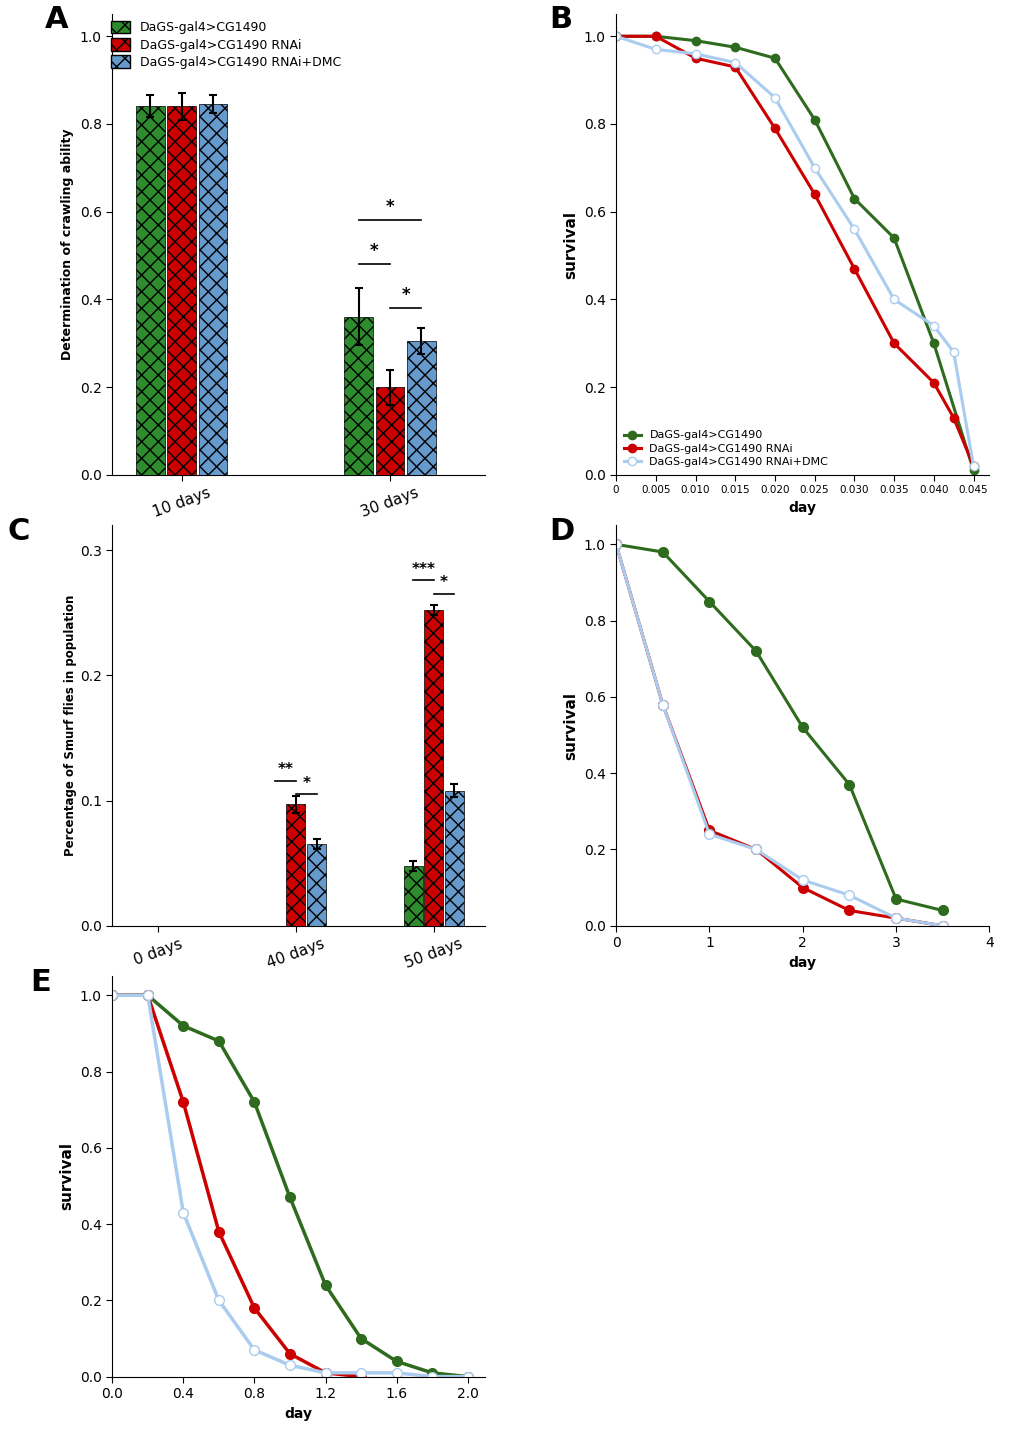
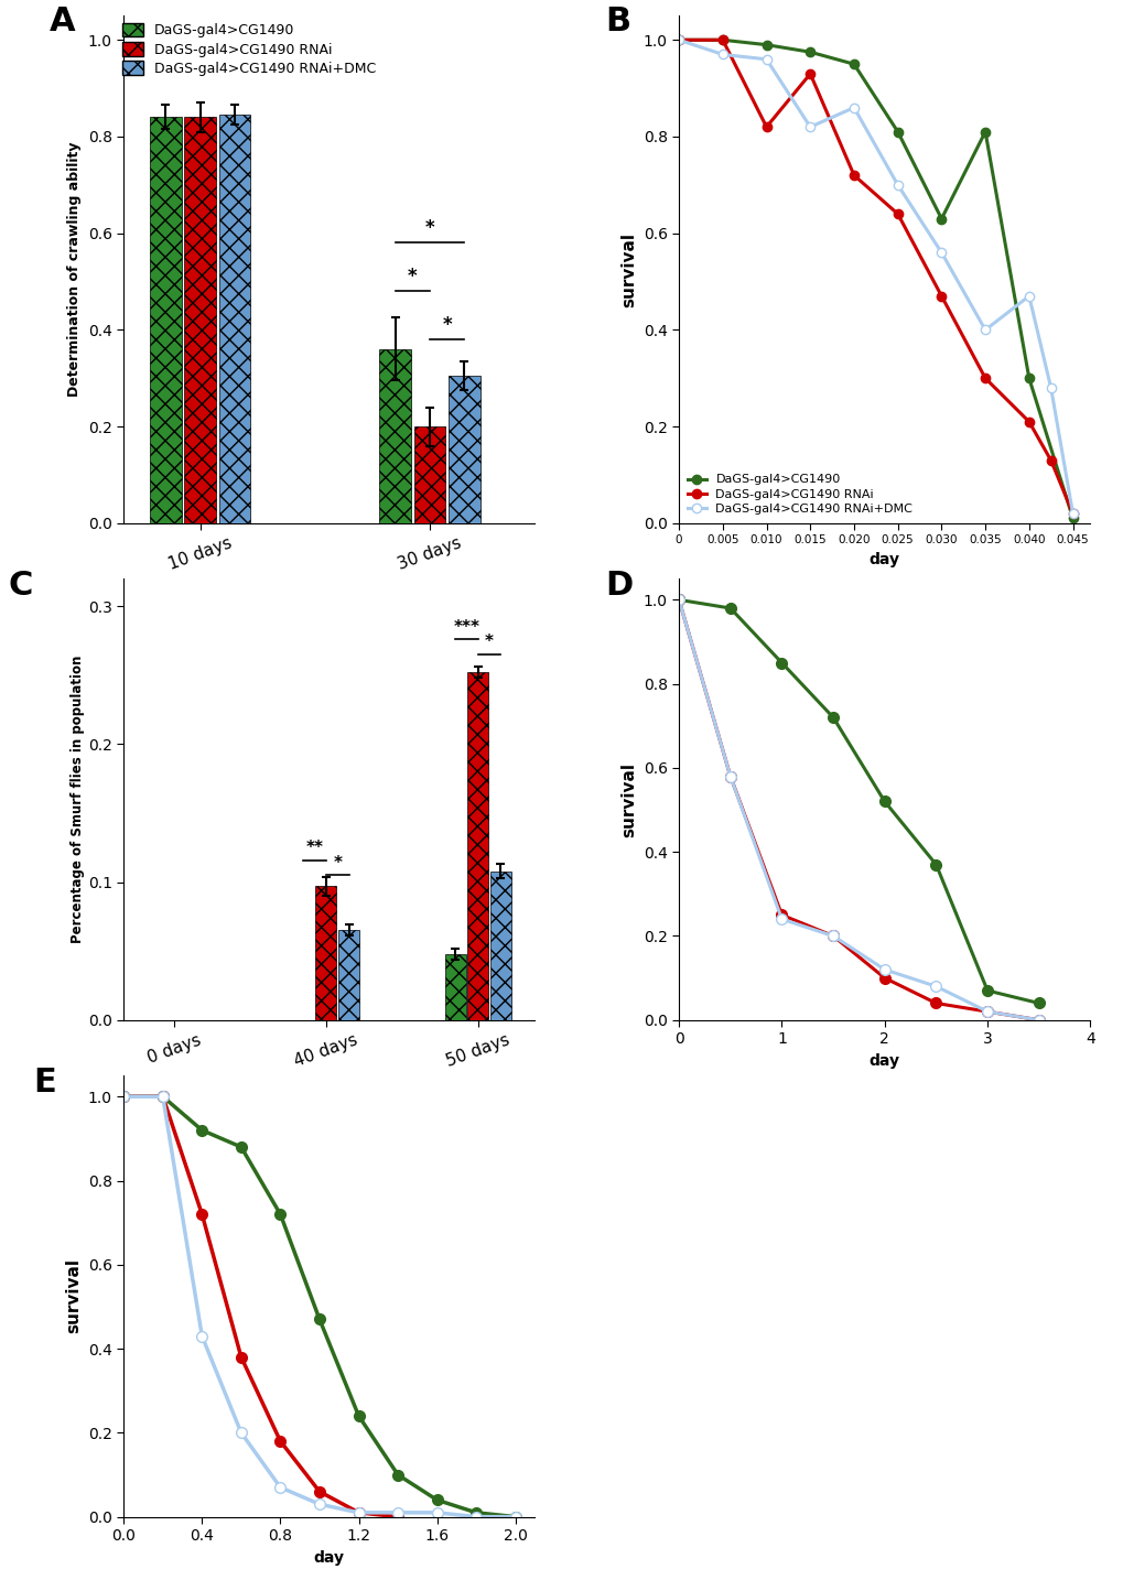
DaGS-gal4>CG1490 RNAi/0.010: 0.95 -> 0.82
DaGS-gal4>CG1490 RNAi+DMC/0.015: 0.94 -> 0.82
DaGS-gal4>CG1490 RNAi/0.020: 0.79 -> 0.72
DaGS-gal4>CG1490/0.035: 0.540 -> 0.810
DaGS-gal4>CG1490 RNAi+DMC/0.040: 0.34 -> 0.47
